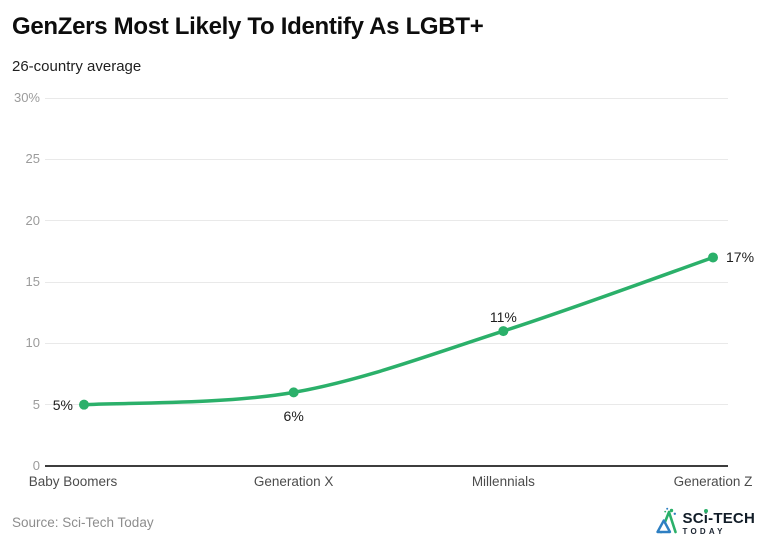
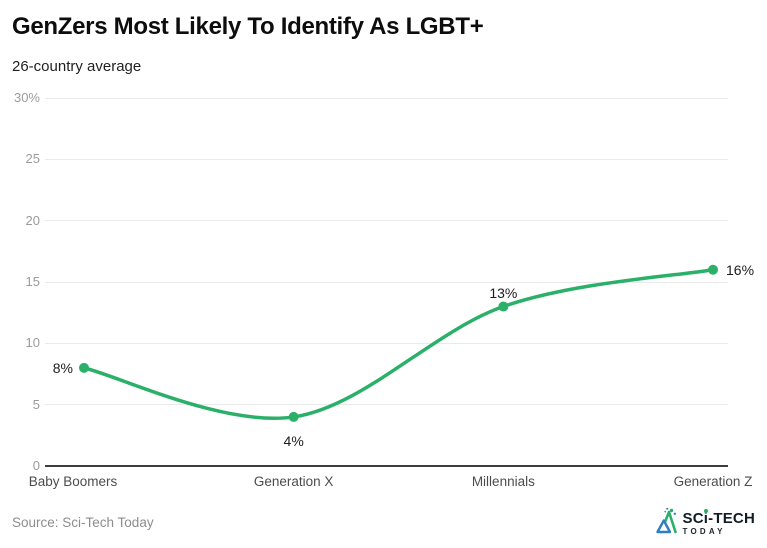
Baby Boomers: 5% -> 8%
Generation X: 6% -> 4%
Millennials: 11% -> 13%
Generation Z: 17% -> 16%
